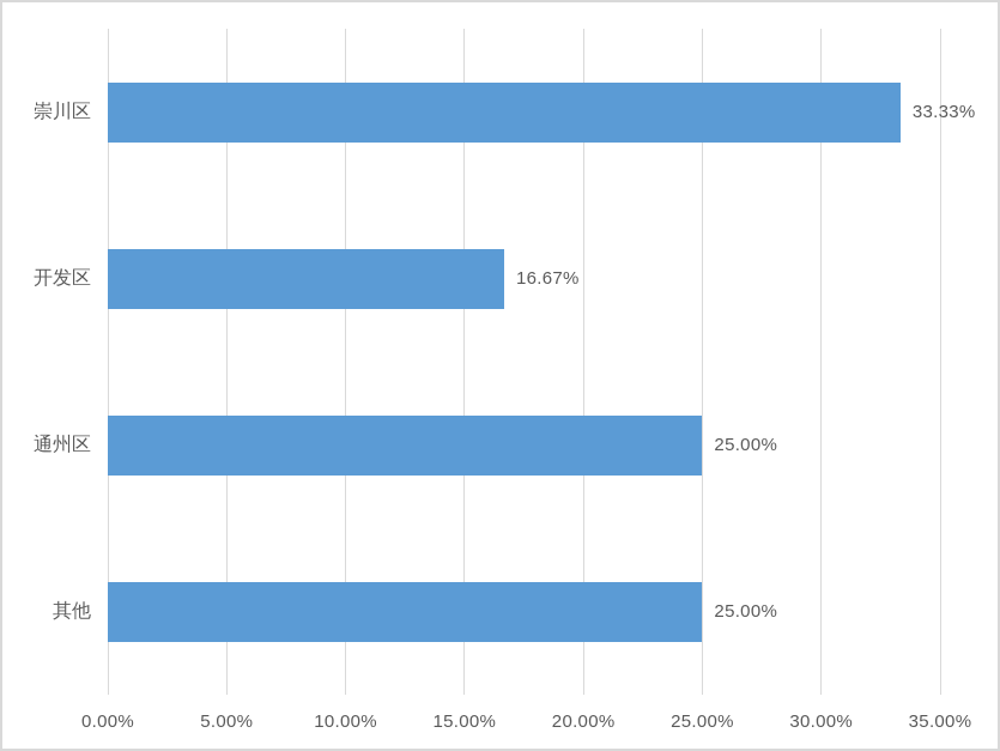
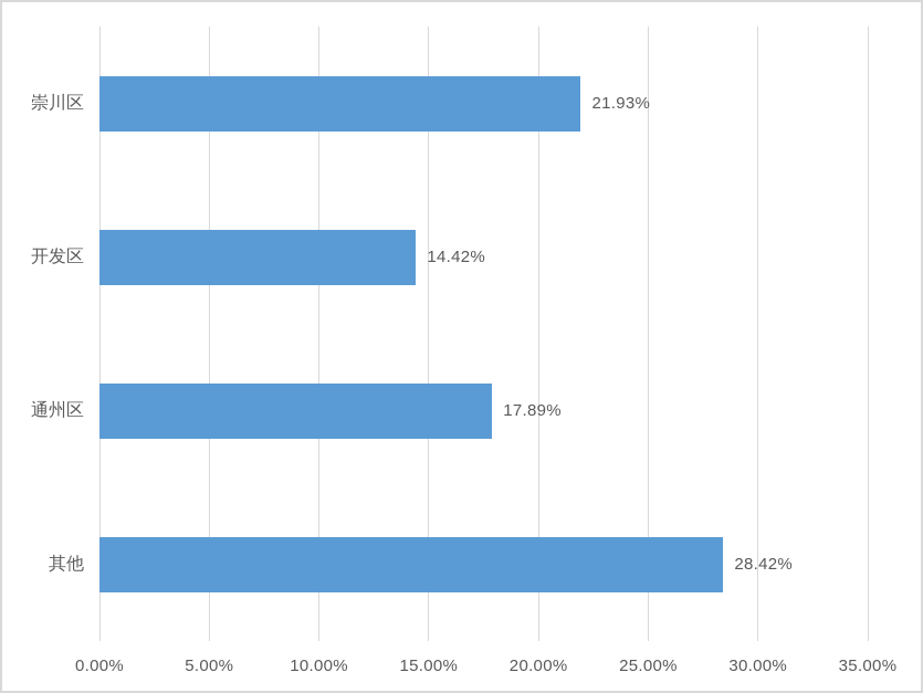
崇川区: 33.33% -> 21.93%
开发区: 16.67% -> 14.42%
通州区: 25.00% -> 17.89%
其他: 25.00% -> 28.42%
